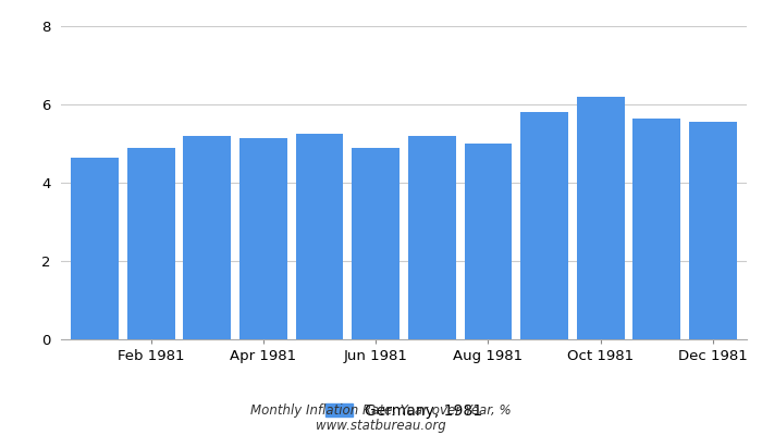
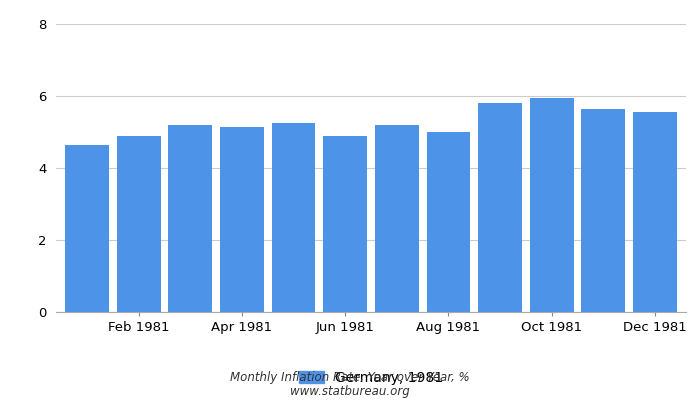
Oct 1981: 6.20 -> 5.95
